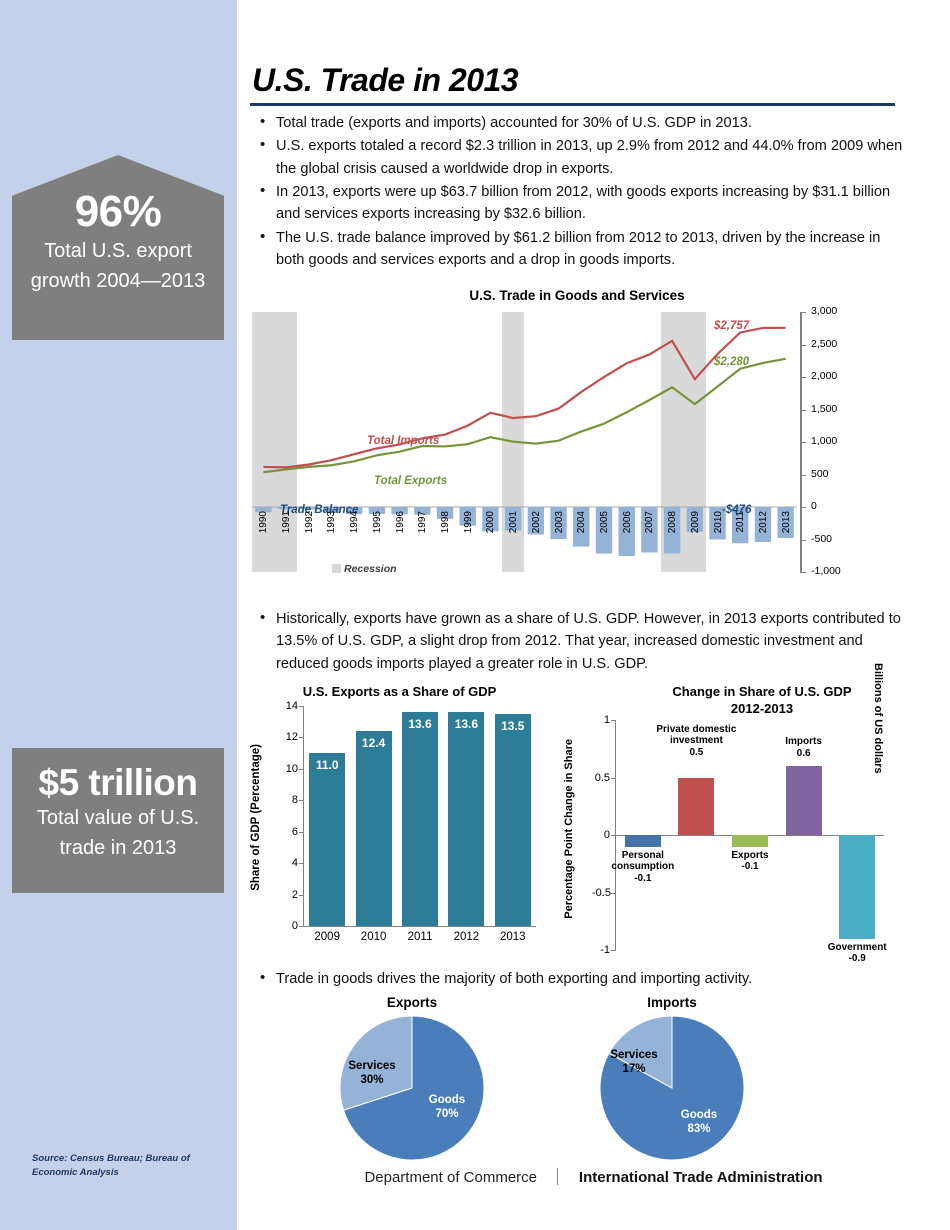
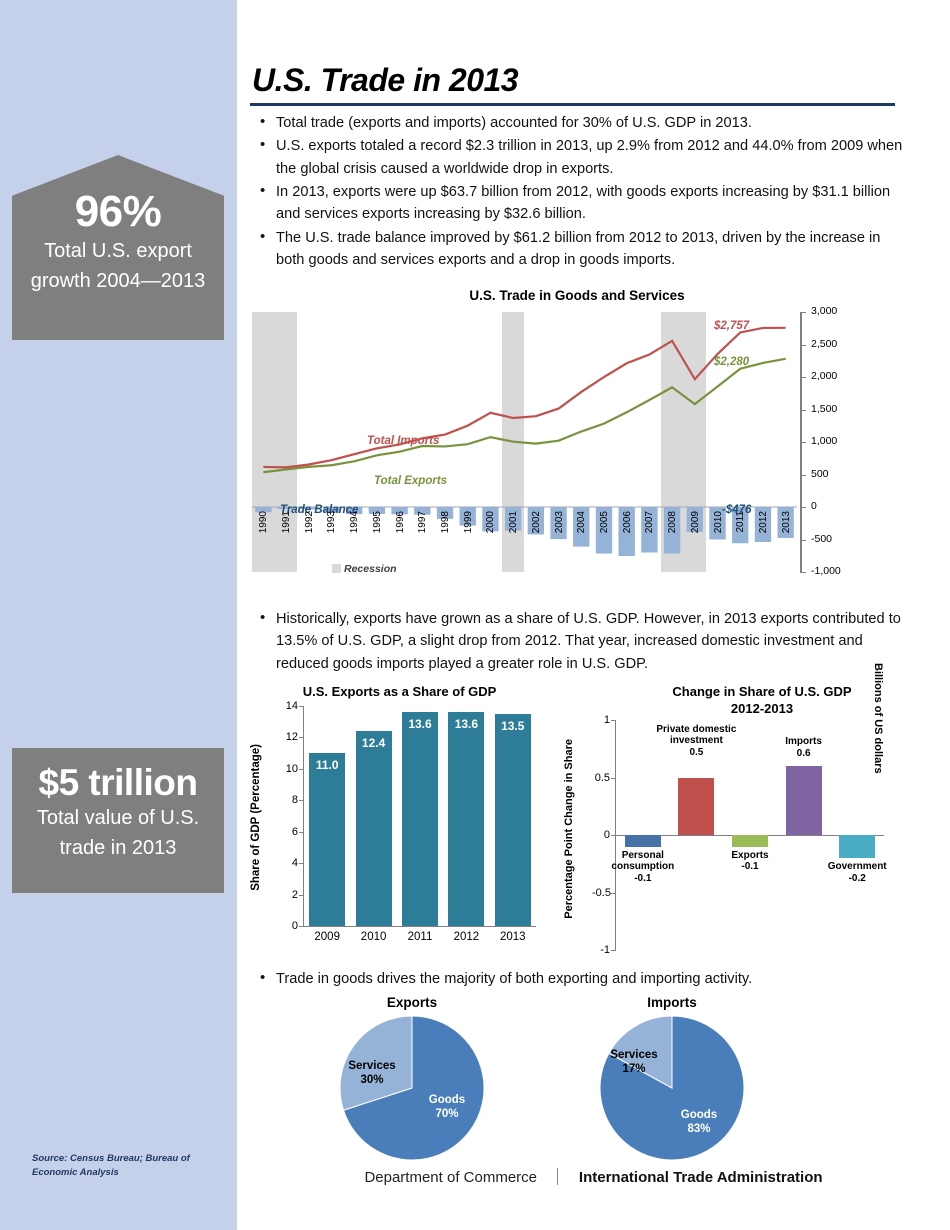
Change in Share of U.S. GDP 2012-2013/Government: -0.9 -> -0.2
